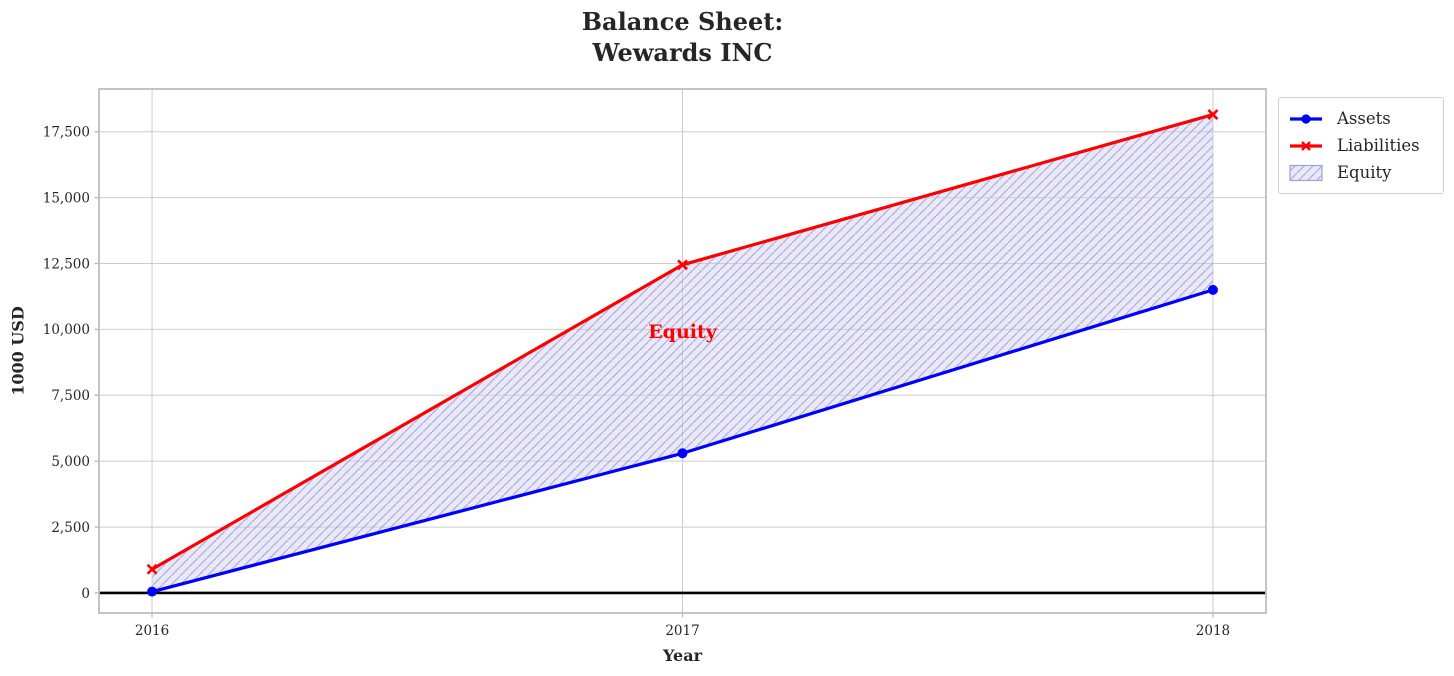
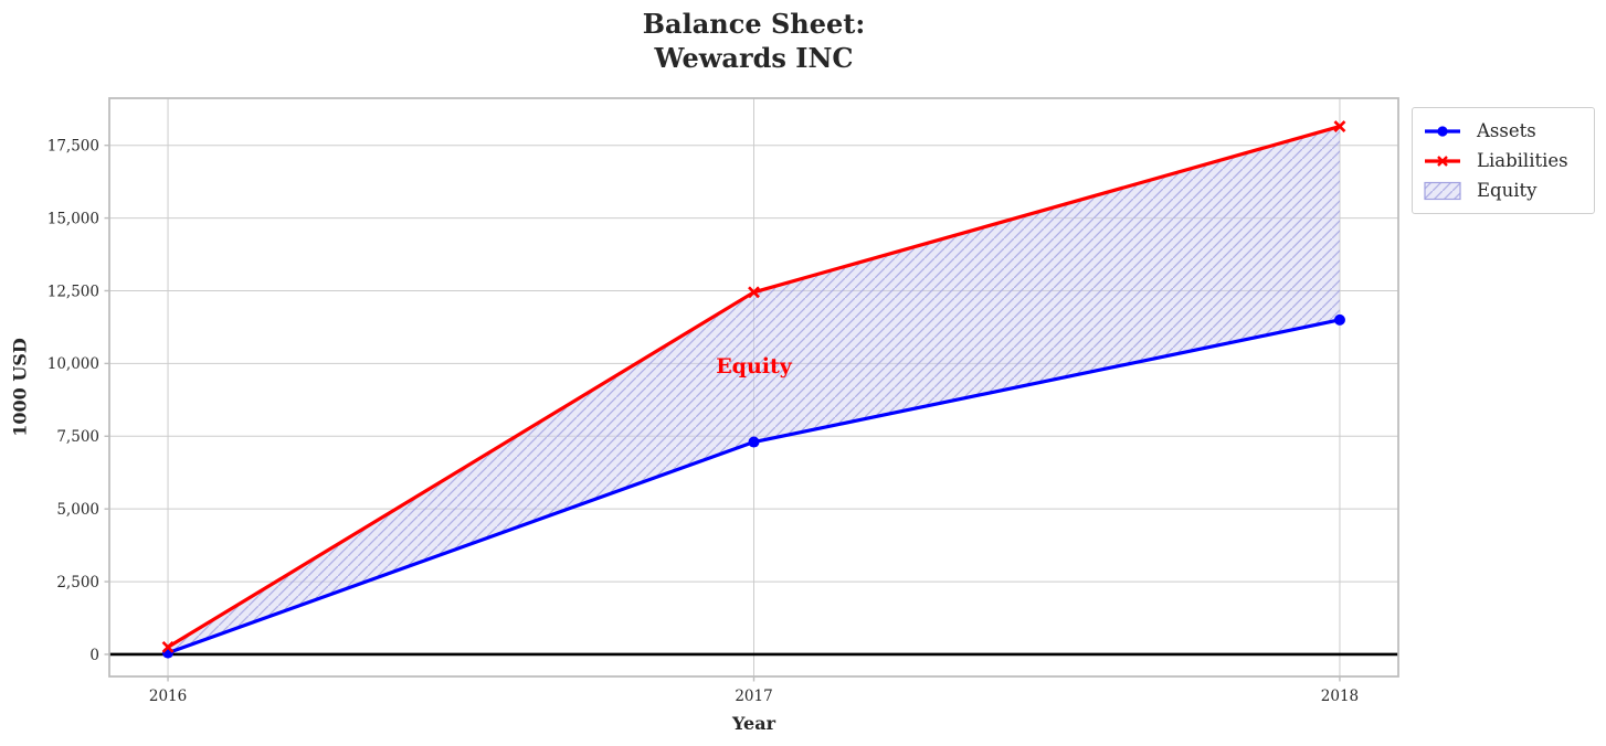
Liabilities/2016: 900 -> 200
Assets/2017: 5300 -> 7300
